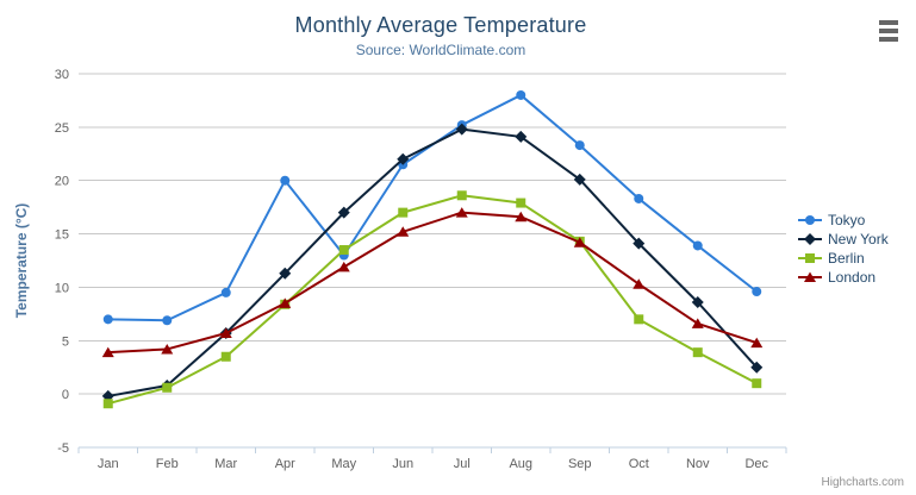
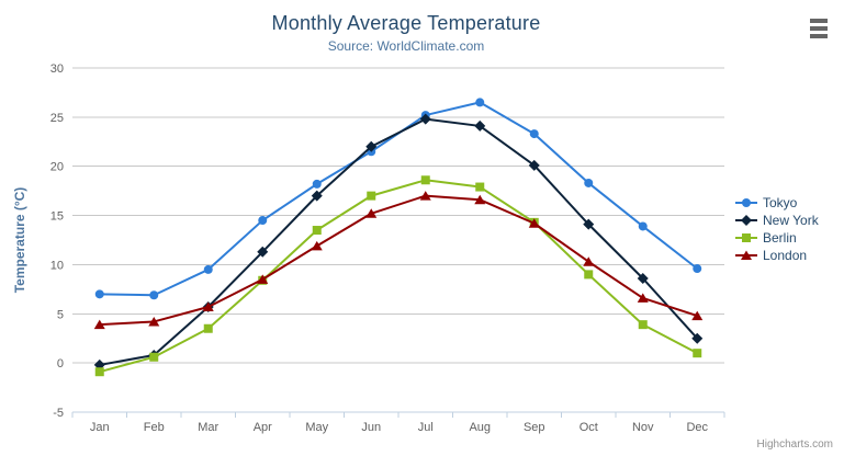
Tokyo/Apr: 20 -> 14
Tokyo/May: 13 -> 18
Tokyo/Aug: 28 -> 26
Berlin/Oct: 7 -> 9
